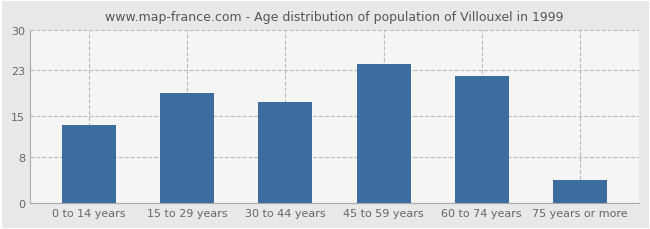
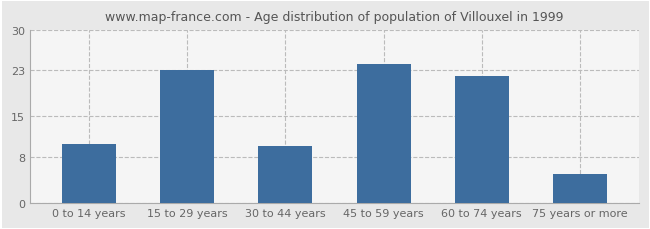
0 to 14 years: 13.5 -> 10.2
15 to 29 years: 19.0 -> 23.0
30 to 44 years: 17.5 -> 9.8
75 years or more: 4.0 -> 5.0
